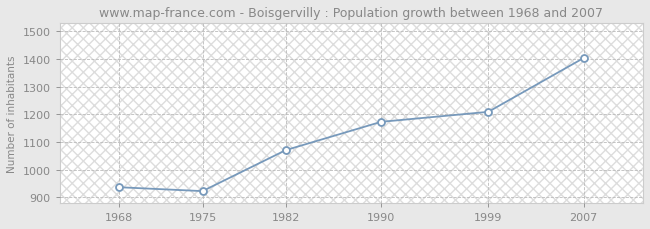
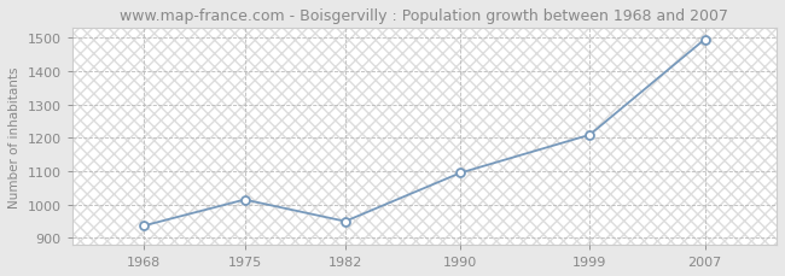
1975: 923 -> 1015
1982: 1071 -> 950
1990: 1173 -> 1095
2007: 1403 -> 1495
